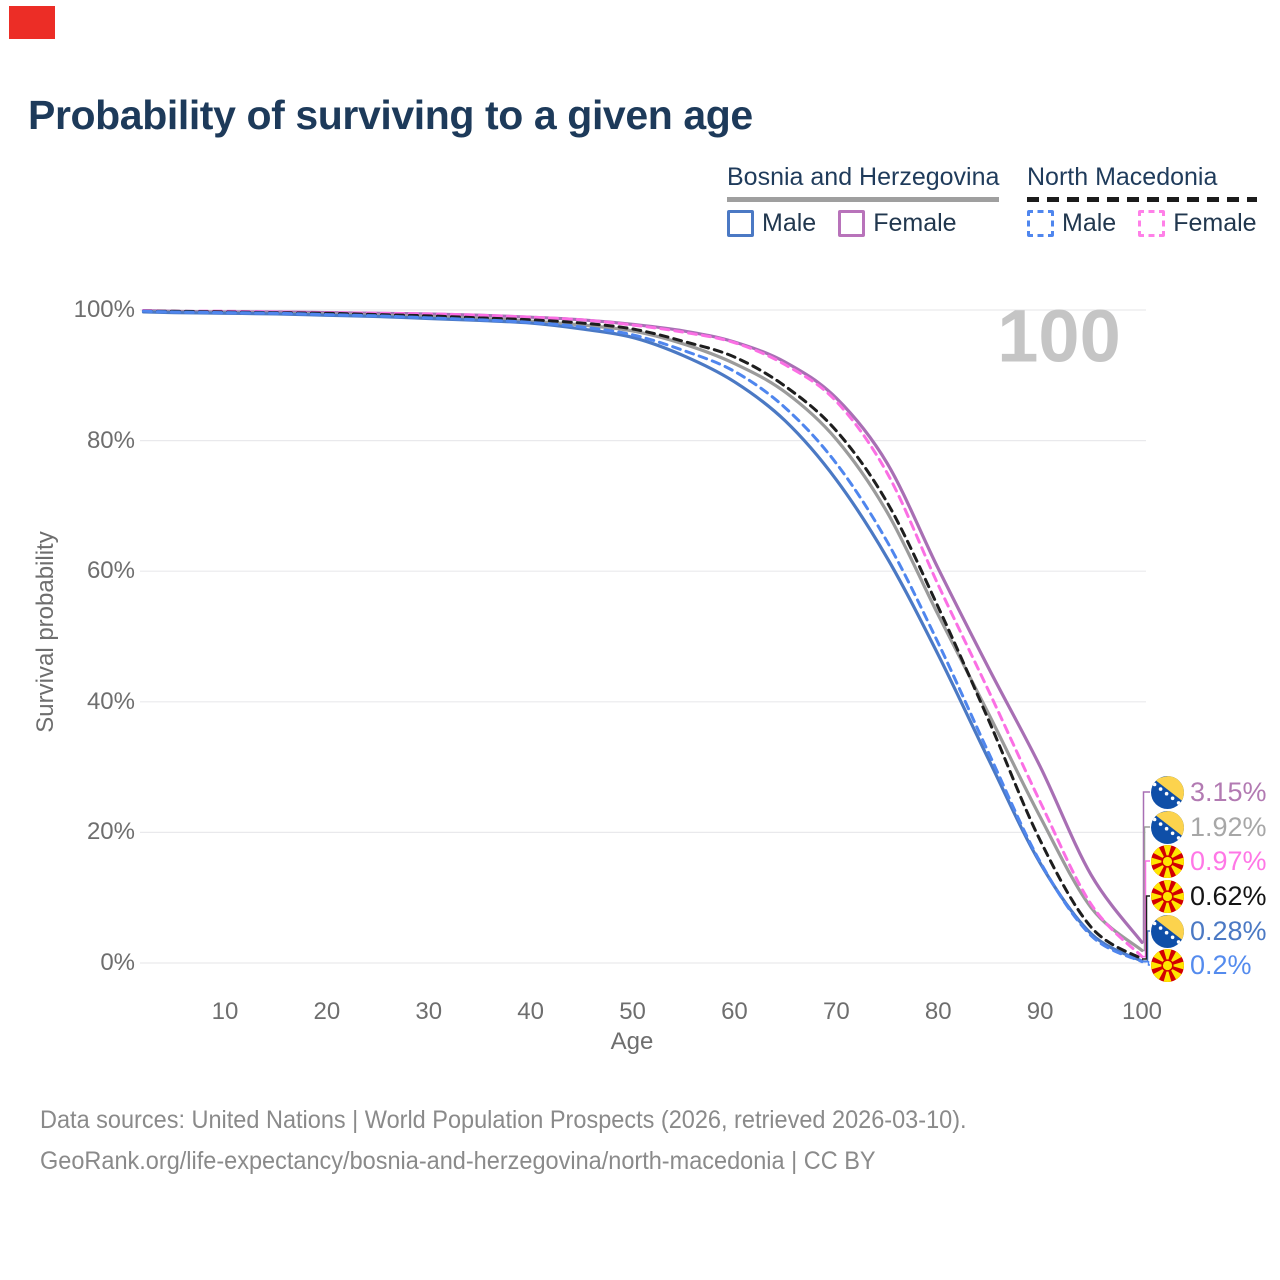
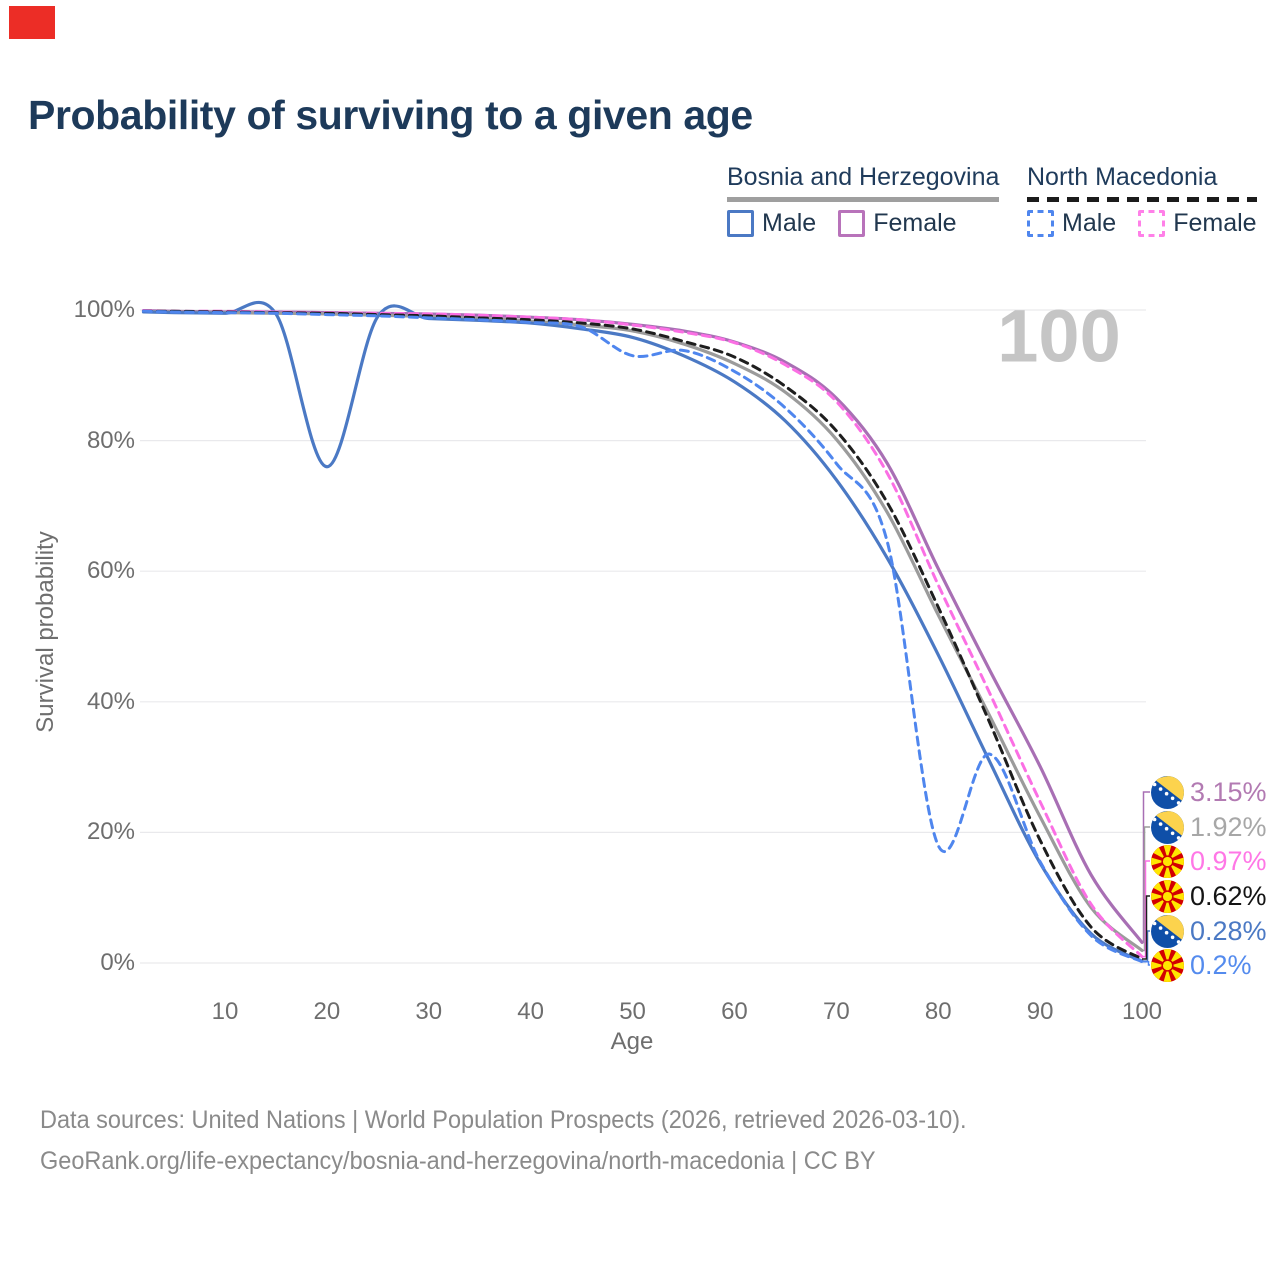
Bosnia and Herzegovina Male/20: 99% -> 76%
North Macedonia Male/50: 96% -> 93%
North Macedonia Male/80: 49% -> 18%
